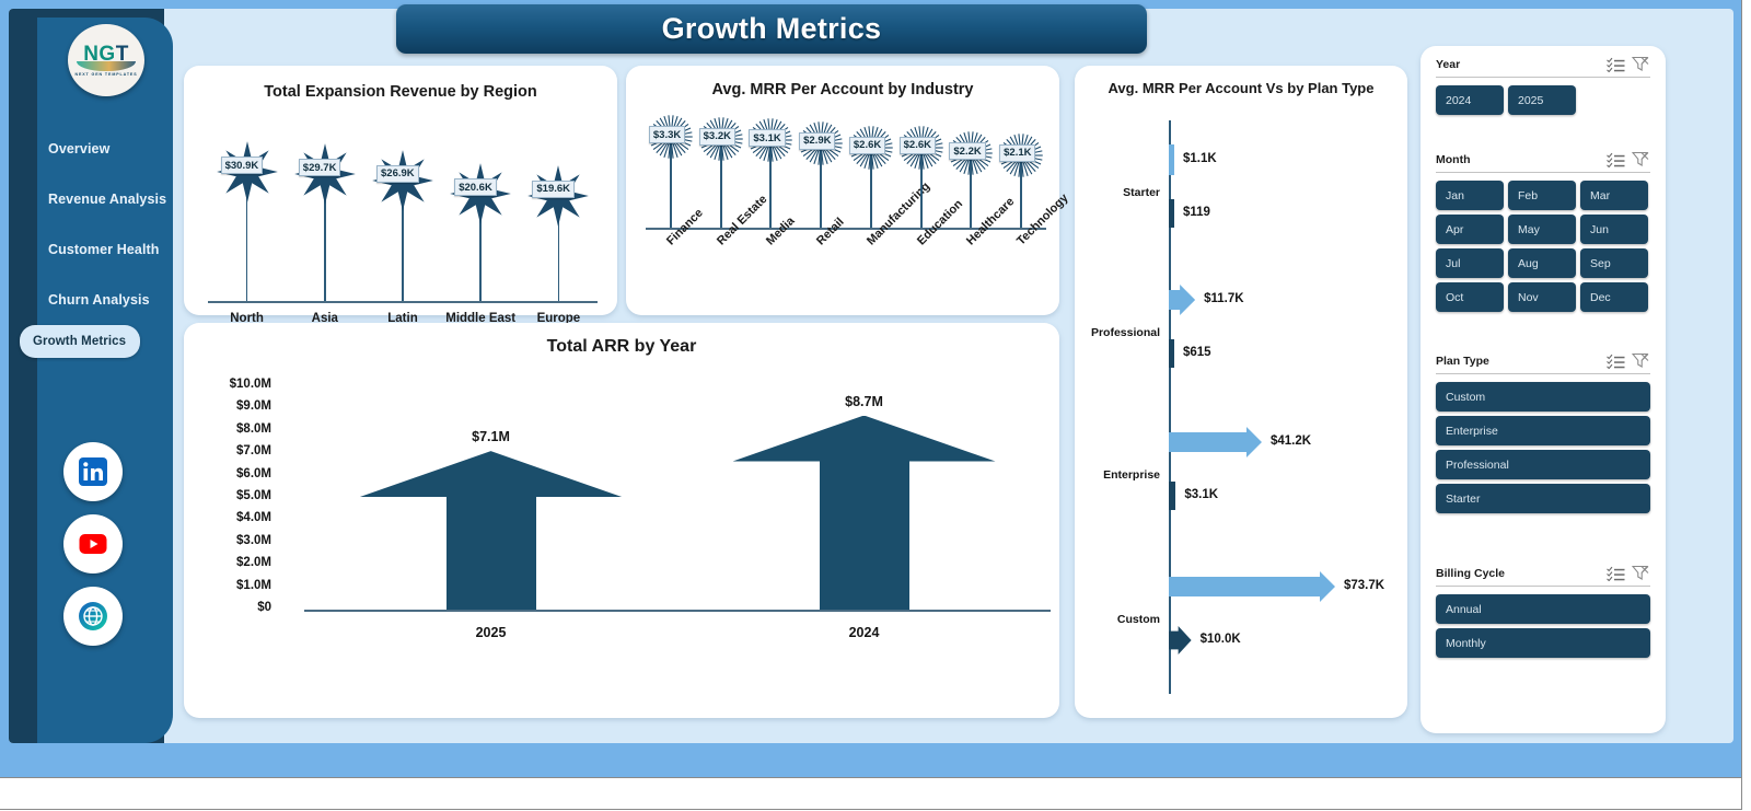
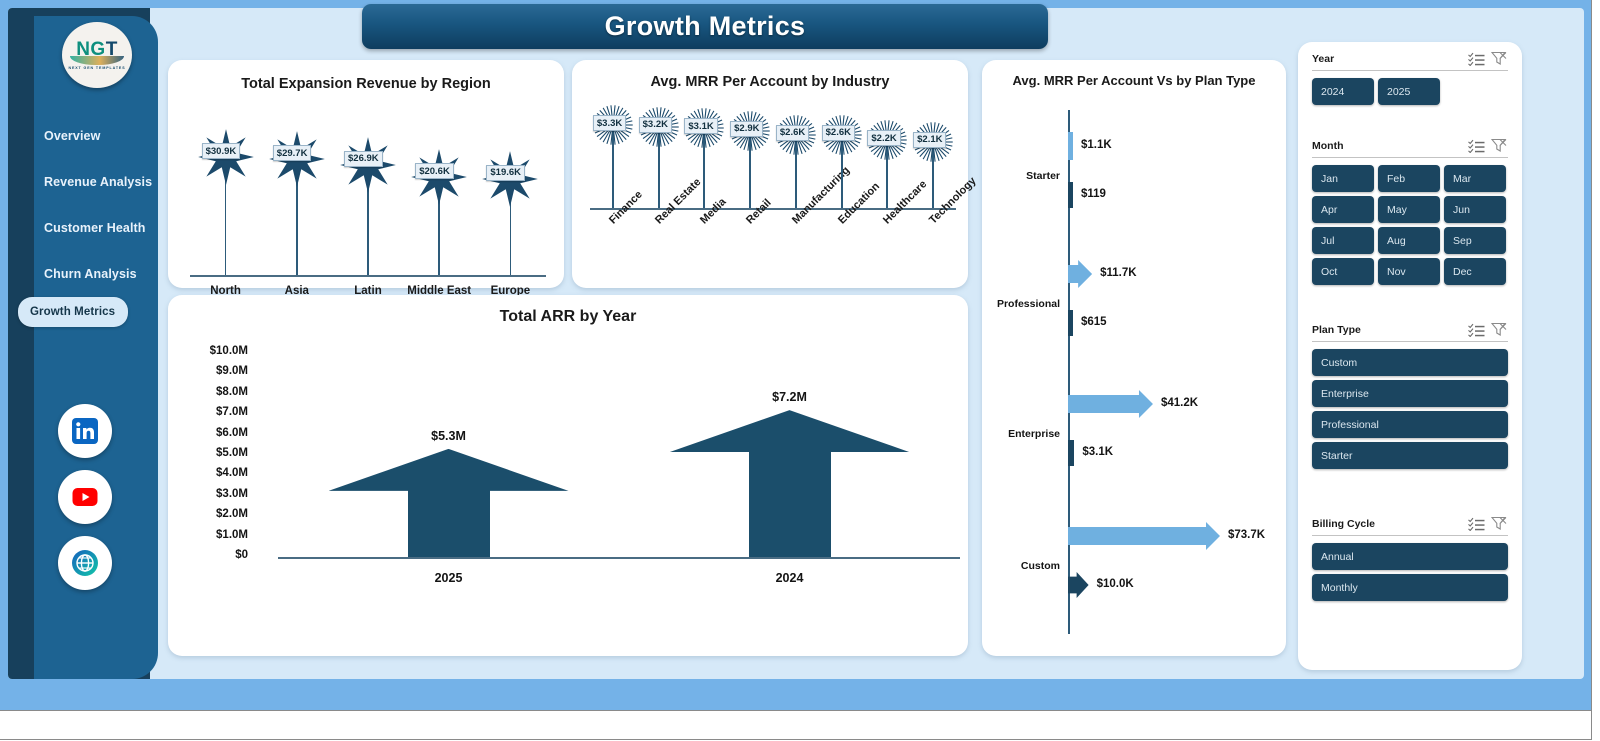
Total ARR by Year/2025: $7.1M -> $5.3M
Total ARR by Year/2024: $8.7M -> $7.2M
